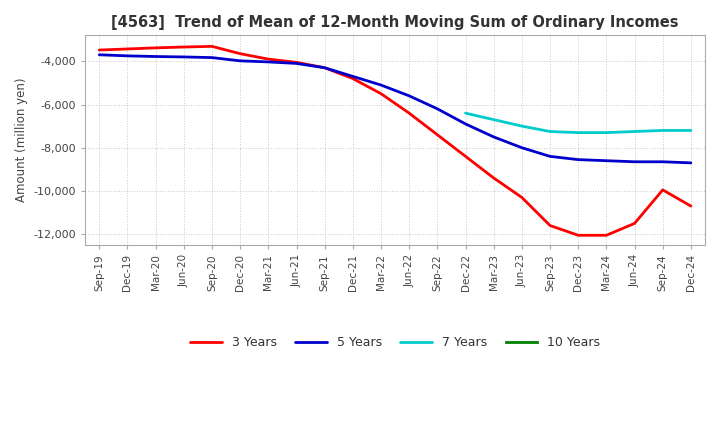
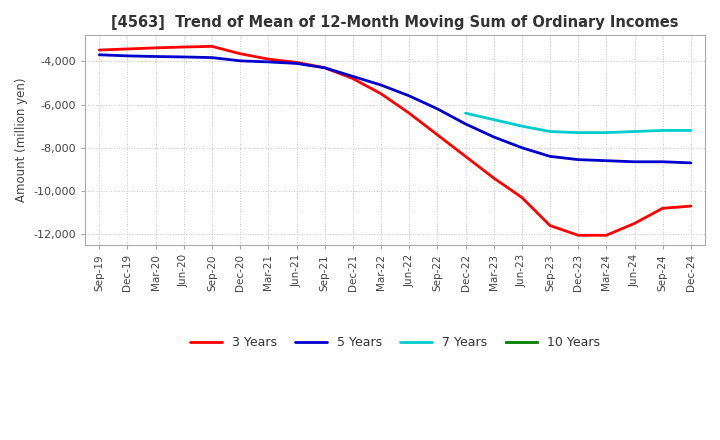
3 Years/Sep-24: -9,950 -> -10,800
